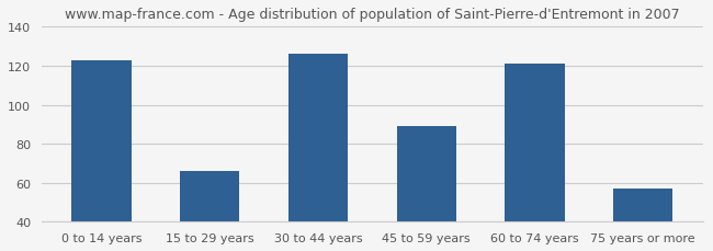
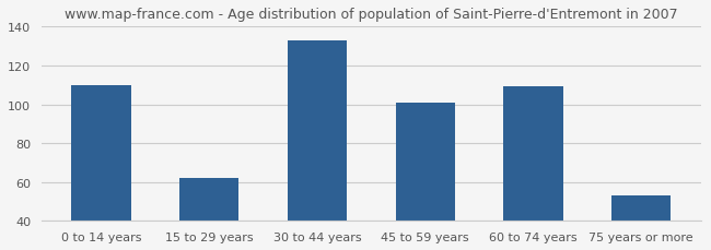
0 to 14 years: 123 -> 110
15 to 29 years: 66 -> 62
30 to 44 years: 126 -> 133
45 to 59 years: 89 -> 101
60 to 74 years: 121 -> 109
75 years or more: 57 -> 53
